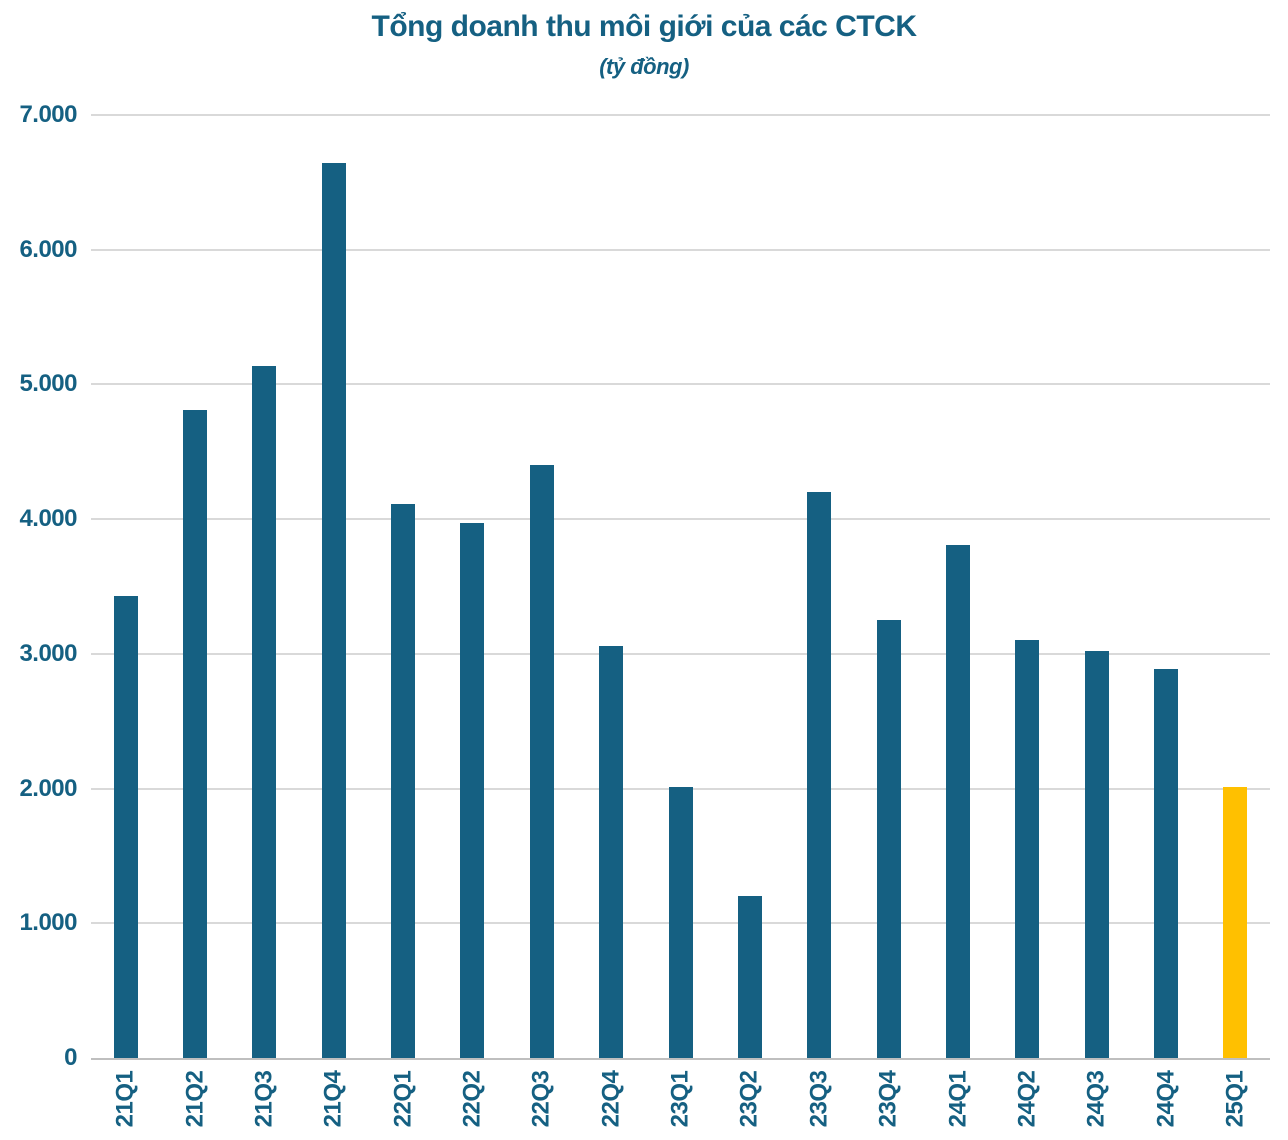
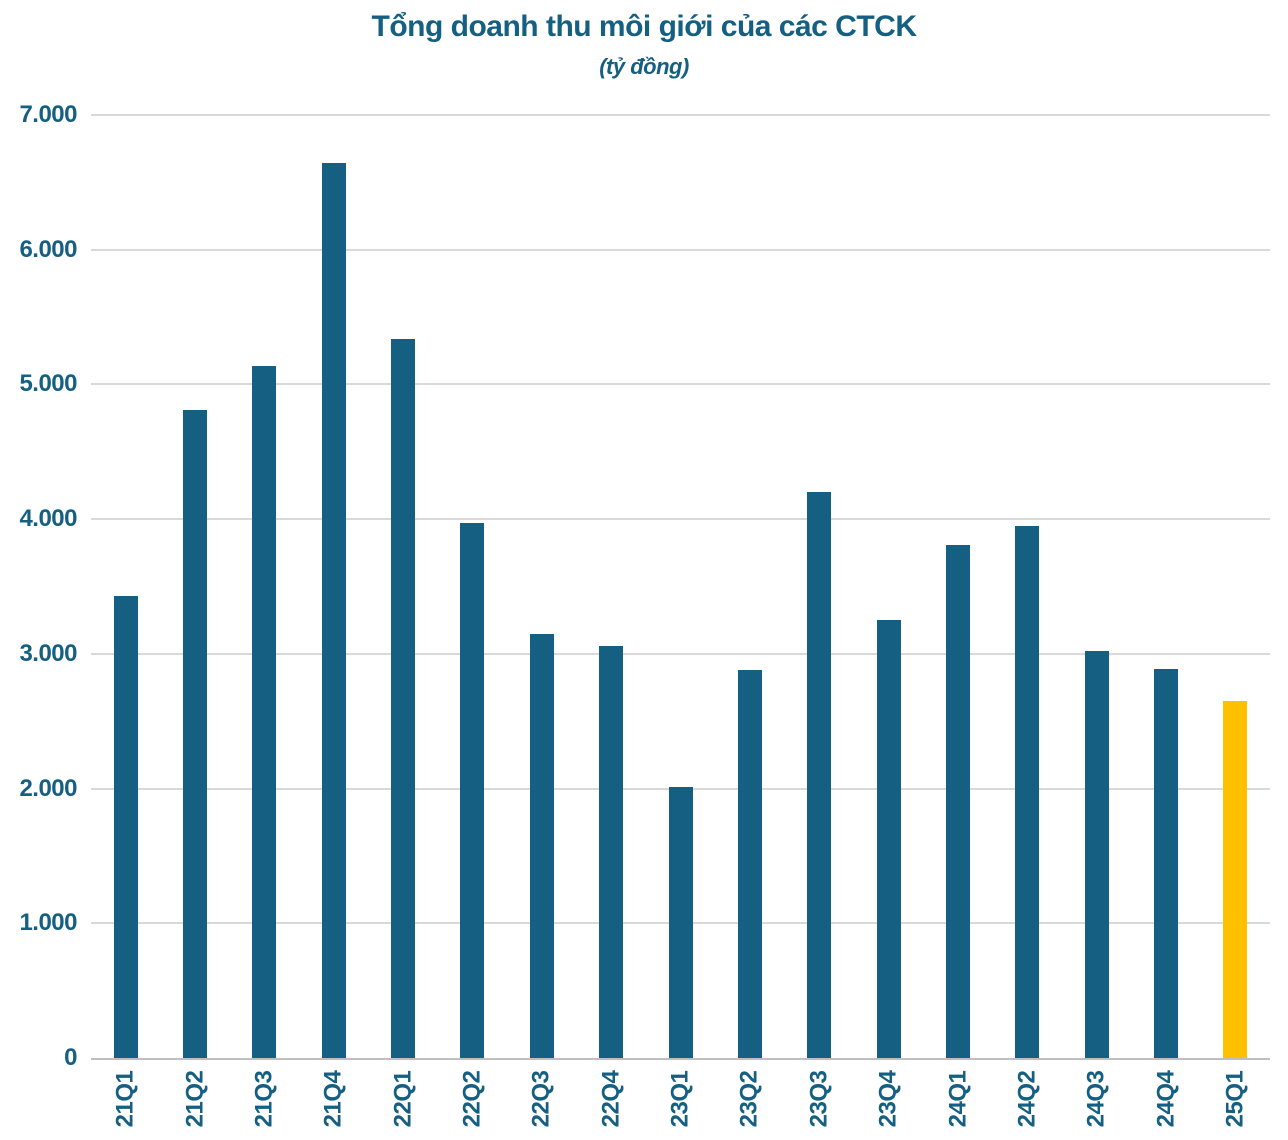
22Q1: 4110 -> 5340
22Q3: 4400 -> 3150
23Q2: 1200 -> 2880
24Q2: 3100 -> 3950
25Q1: 2010 -> 2650
